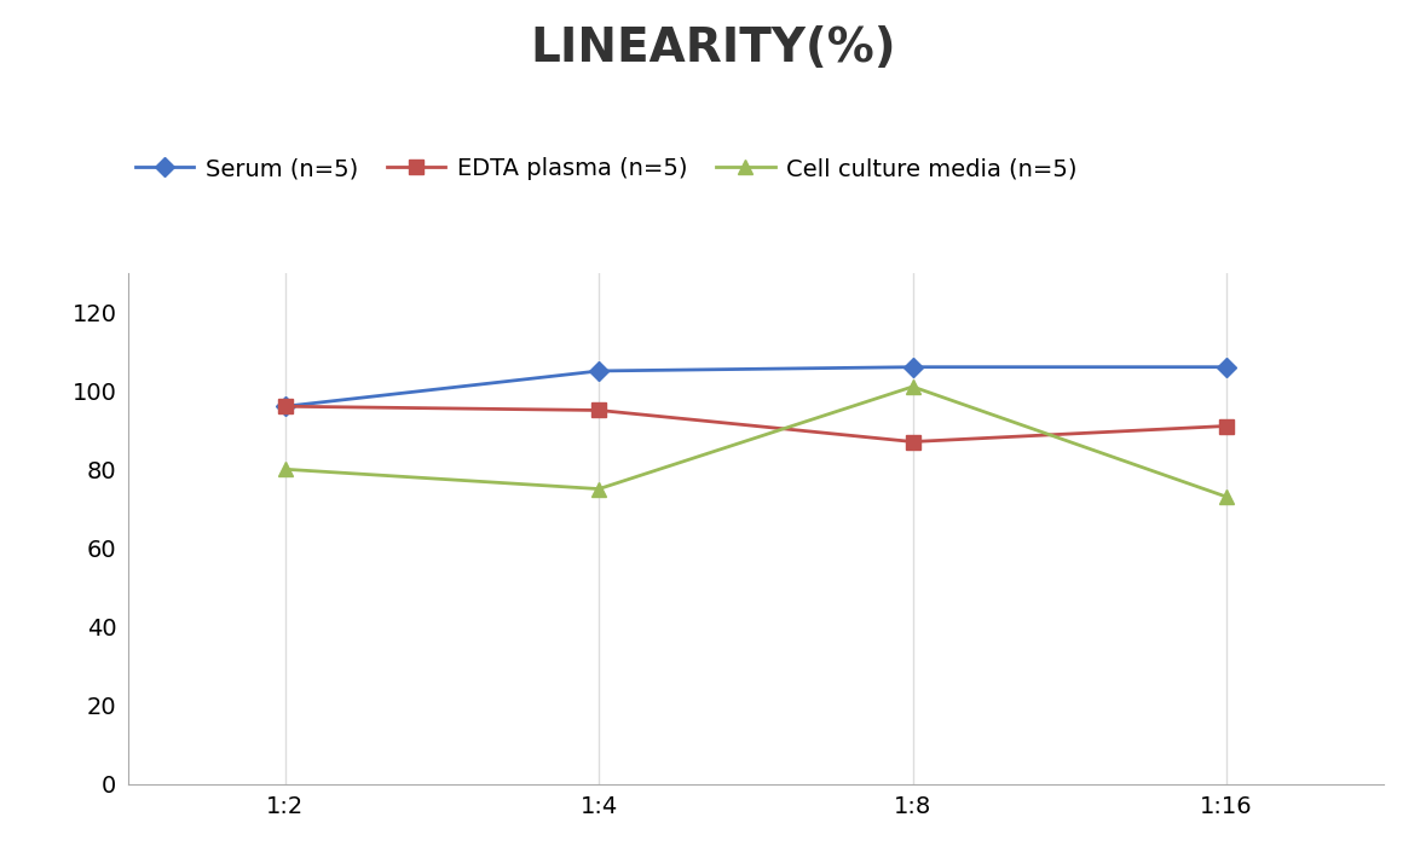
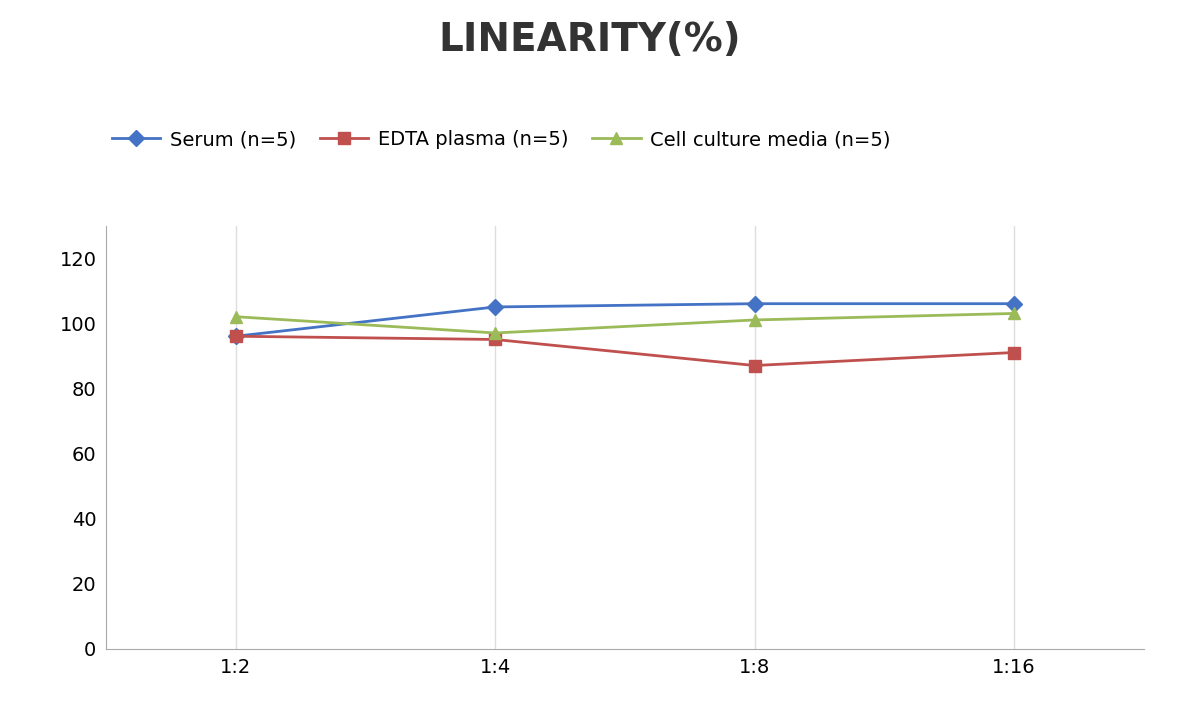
Cell culture media (n=5)/1:2: 80 -> 102
Cell culture media (n=5)/1:4: 75 -> 97
Cell culture media (n=5)/1:16: 73 -> 103
